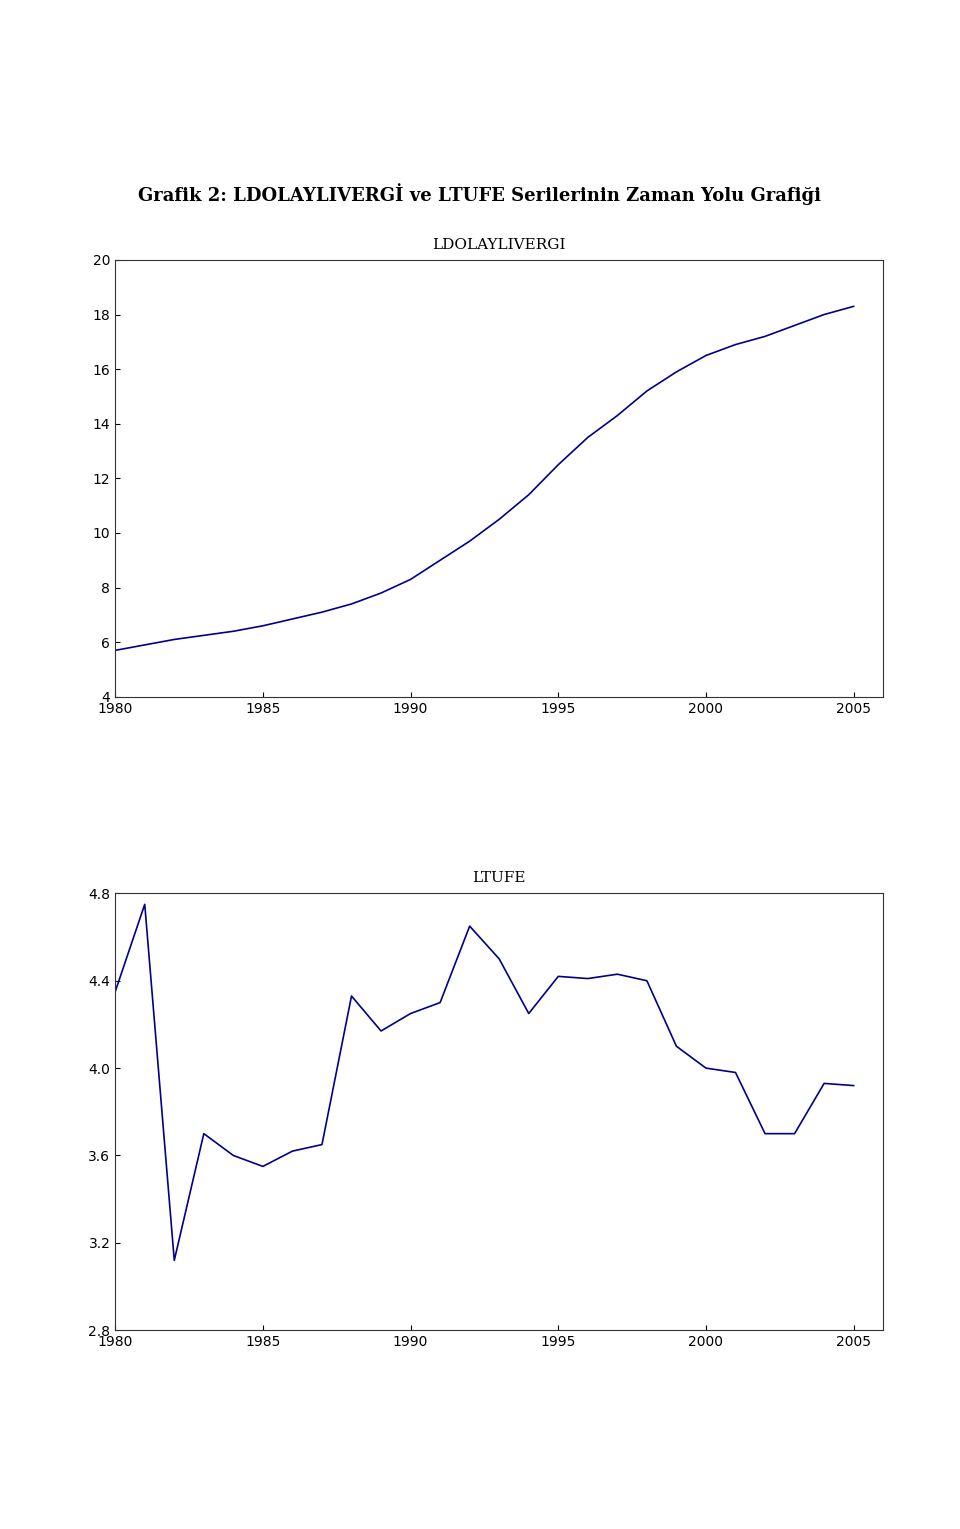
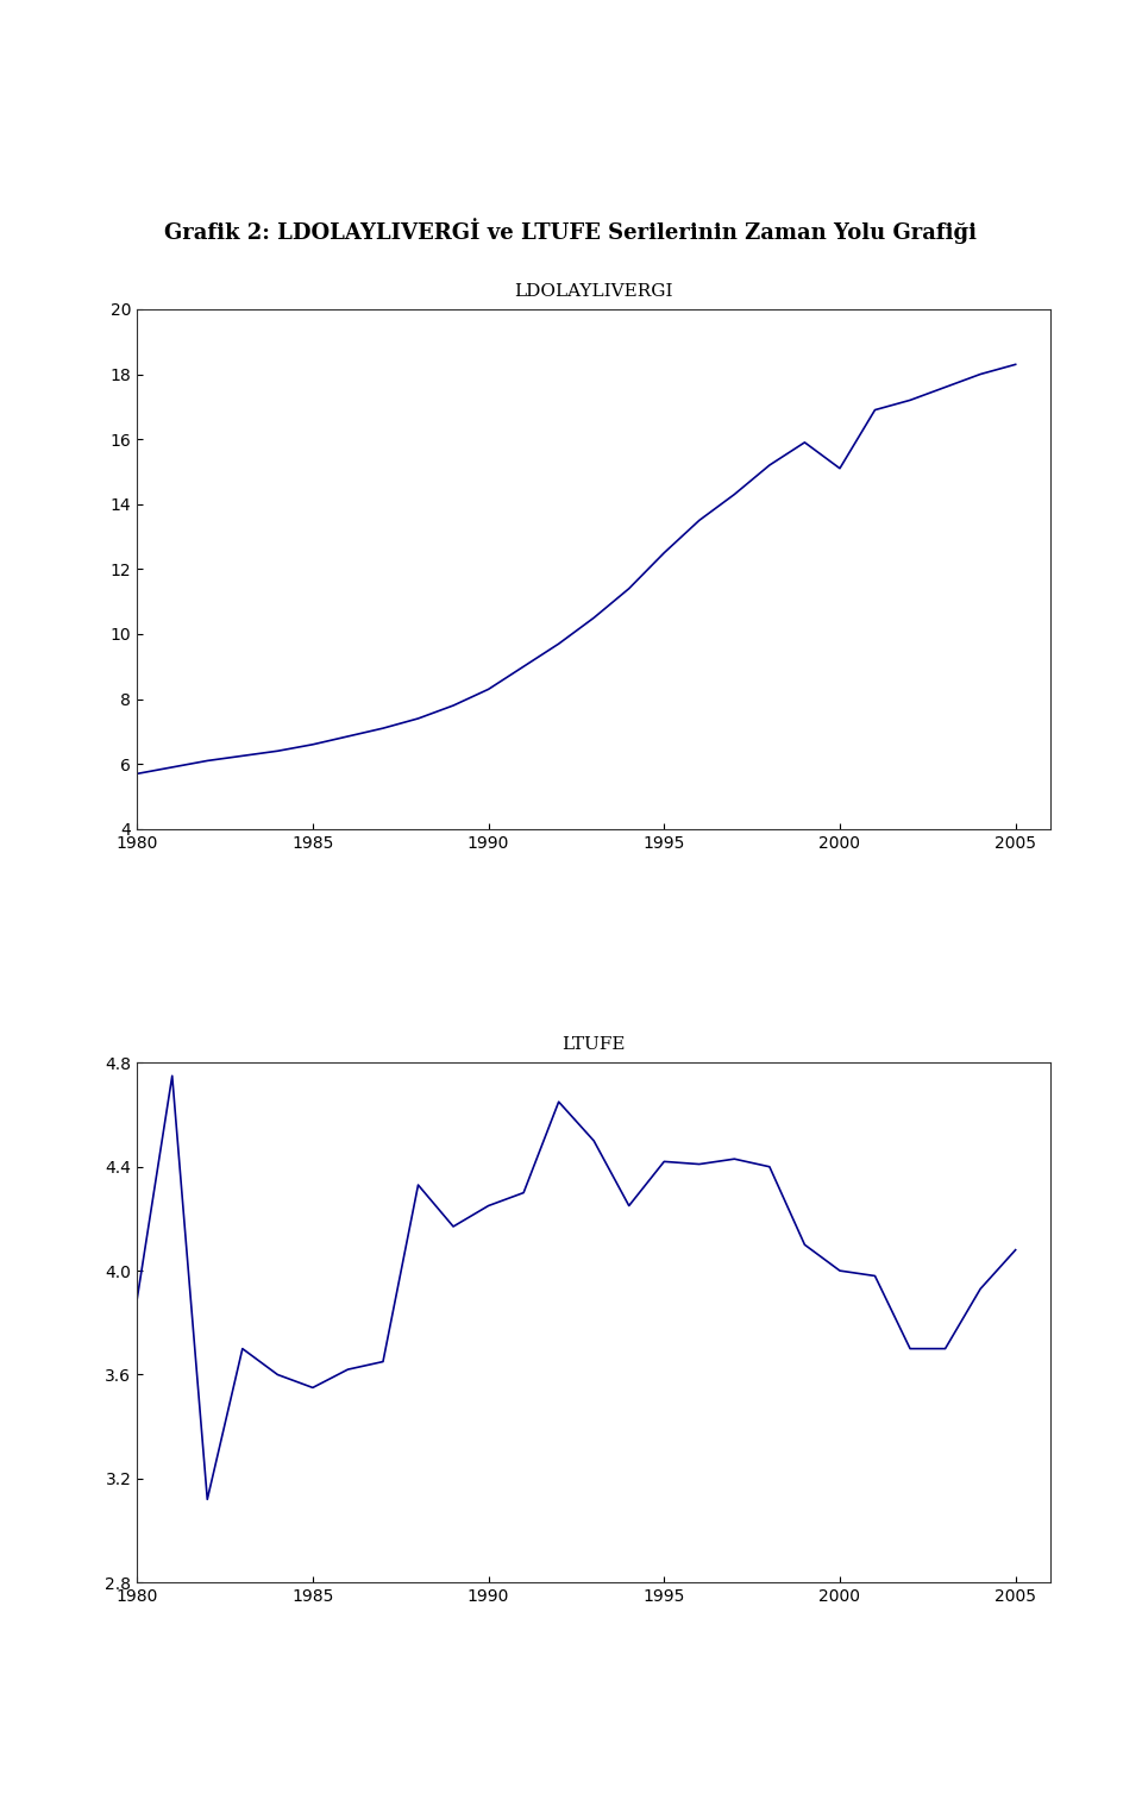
LDOLAYLIVERGI/2000: 16.50 -> 15.10
LTUFE/1980: 4.35 -> 3.89
LTUFE/2005: 3.92 -> 4.08
